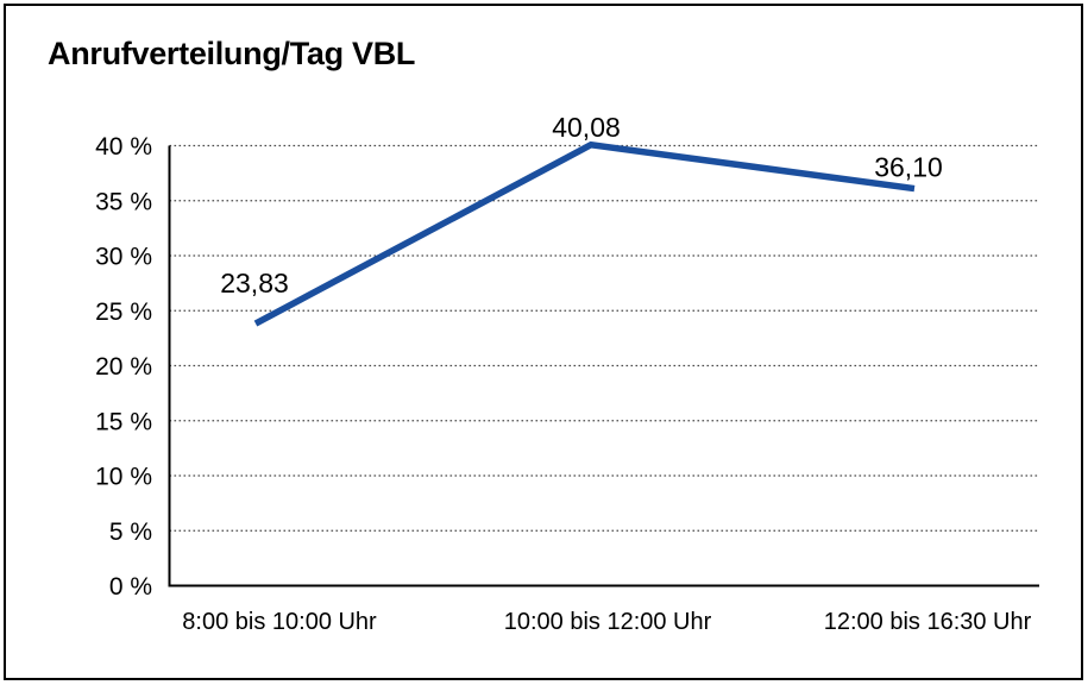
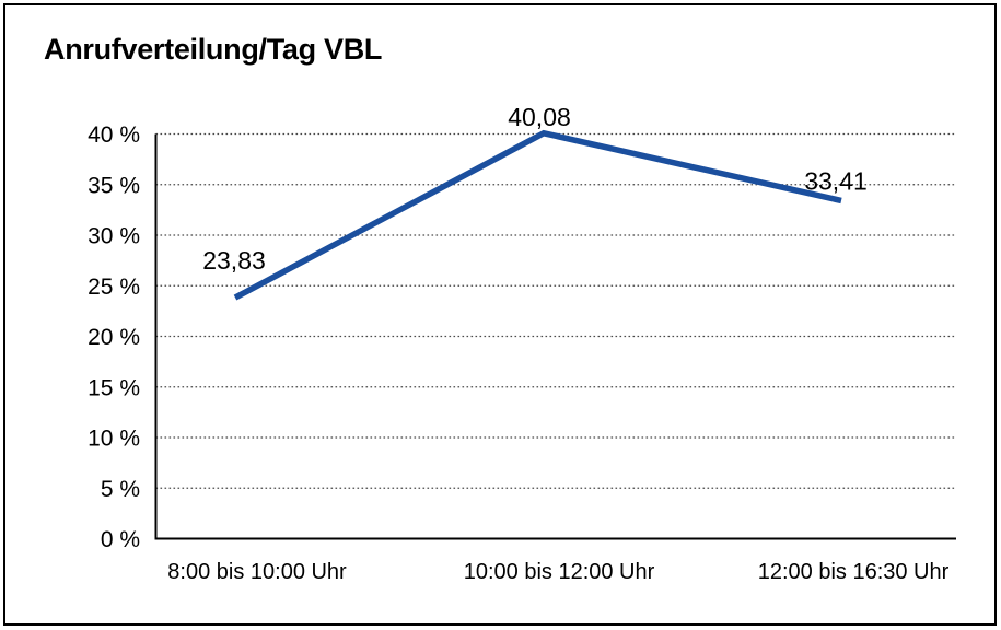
12:00 bis 16:30 Uhr: 36,10 -> 33,41
